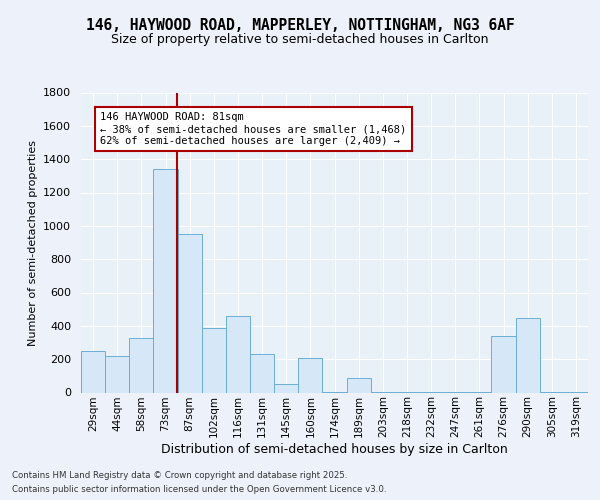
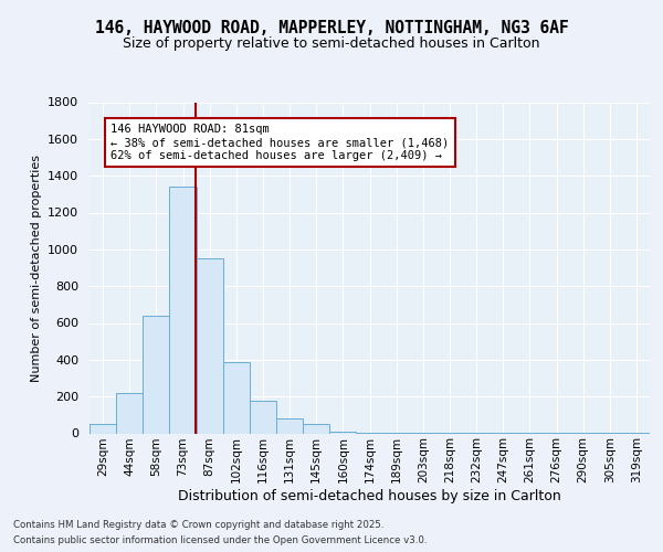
29sqm: 250 -> 50
58sqm: 330 -> 640
116sqm: 460 -> 180
131sqm: 230 -> 80
160sqm: 210 -> 10
189sqm: 90 -> 0
276sqm: 340 -> 0
290sqm: 450 -> 0
